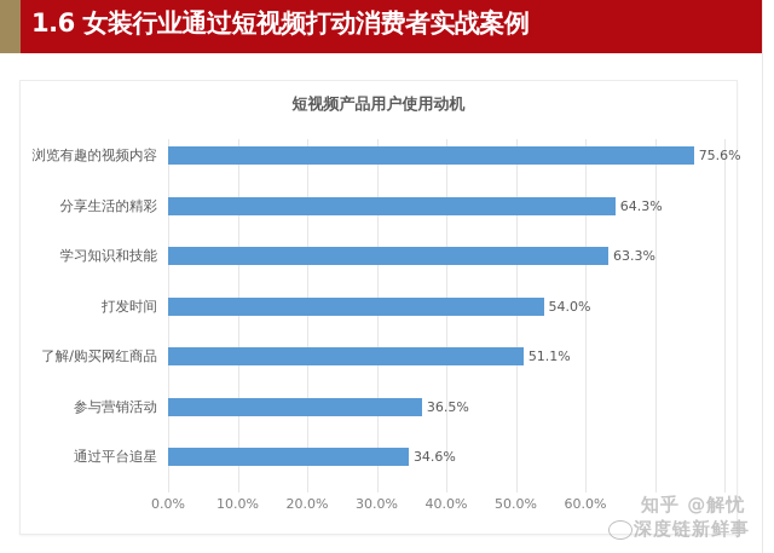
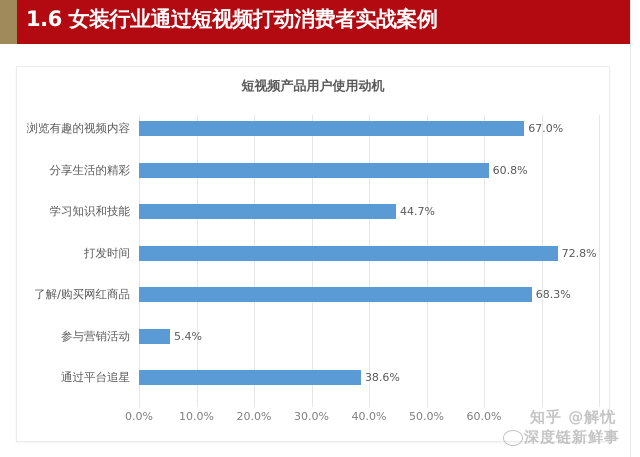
浏览有趣的视频内容: 75.6% -> 67.0%
分享生活的精彩: 64.3% -> 60.8%
学习知识和技能: 63.3% -> 44.7%
打发时间: 54.0% -> 72.8%
了解/购买网红商品: 51.1% -> 68.3%
参与营销活动: 36.5% -> 5.4%
通过平台追星: 34.6% -> 38.6%
